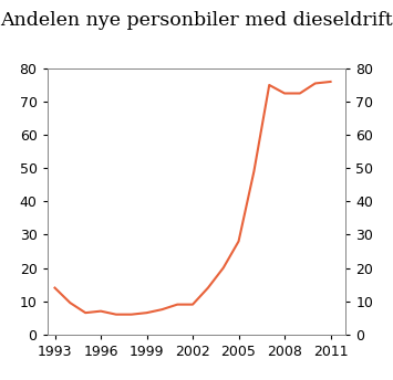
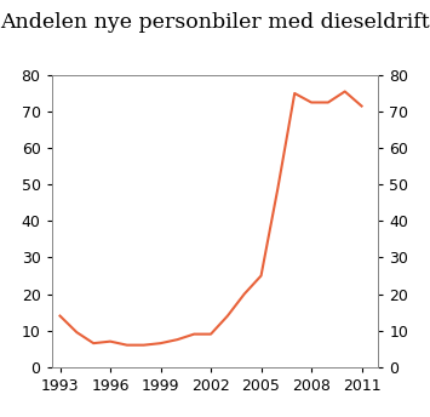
2005: 28.0 -> 25.0
2011: 76.0 -> 71.5
